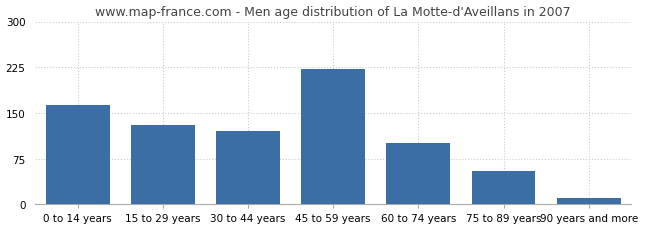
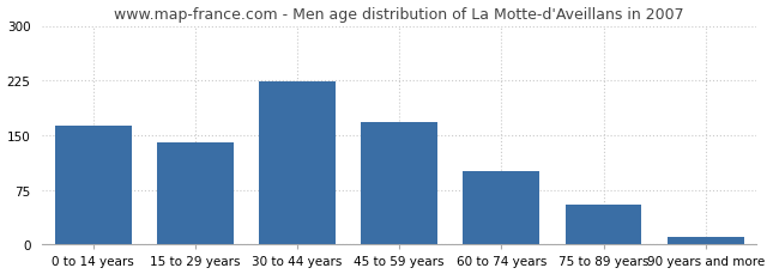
15 to 29 years: 130 -> 140
30 to 44 years: 120 -> 223
45 to 59 years: 222 -> 168
